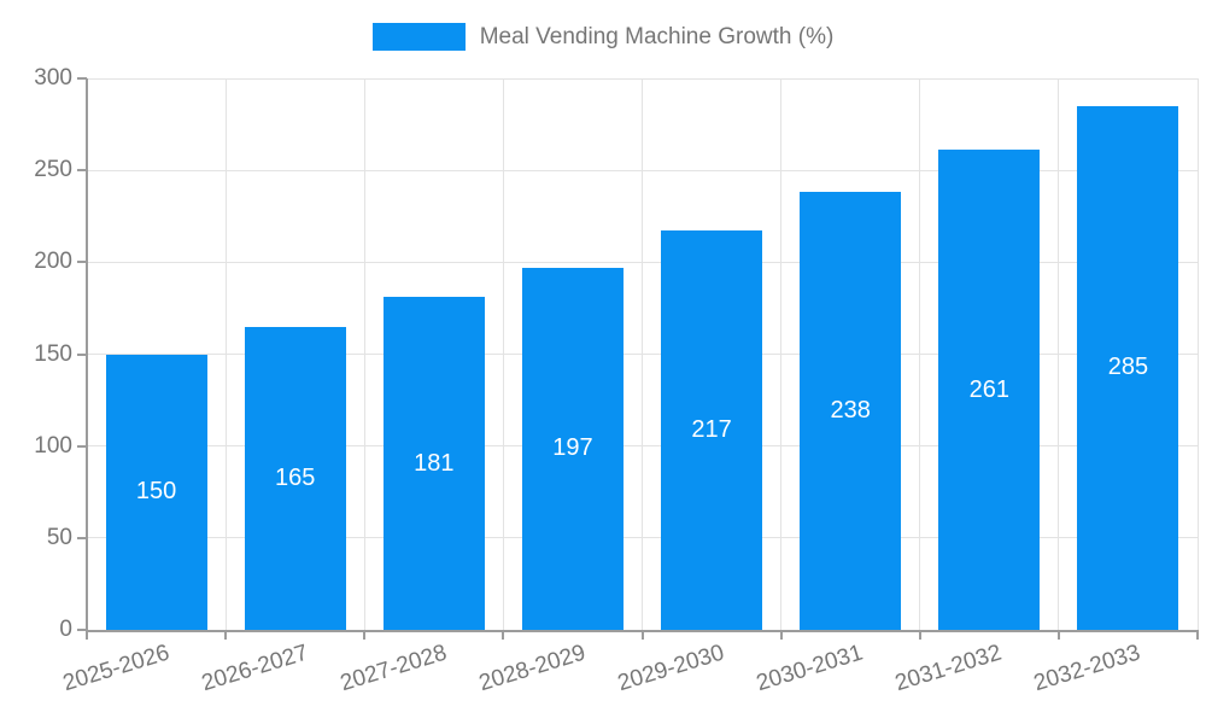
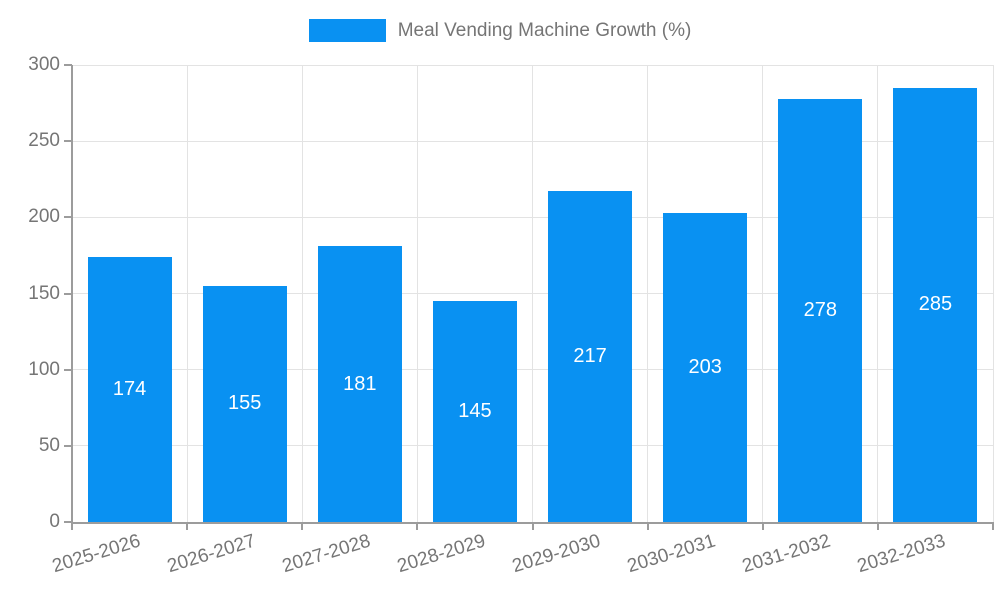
2025-2026: 150 -> 174
2026-2027: 165 -> 155
2028-2029: 197 -> 145
2030-2031: 238 -> 203
2031-2032: 261 -> 278
